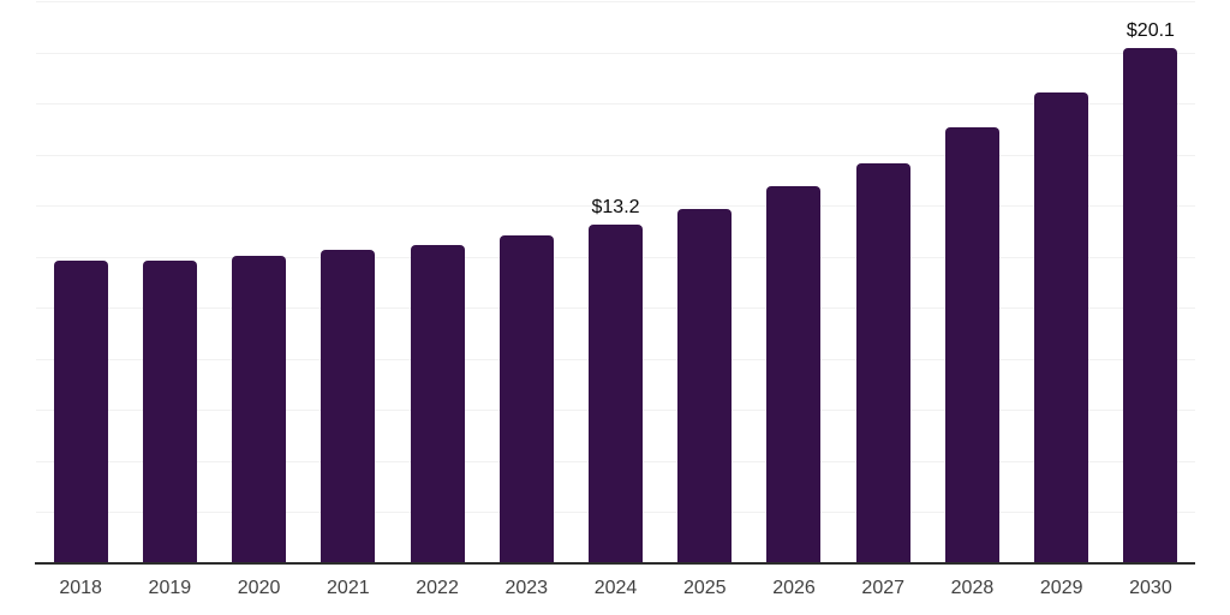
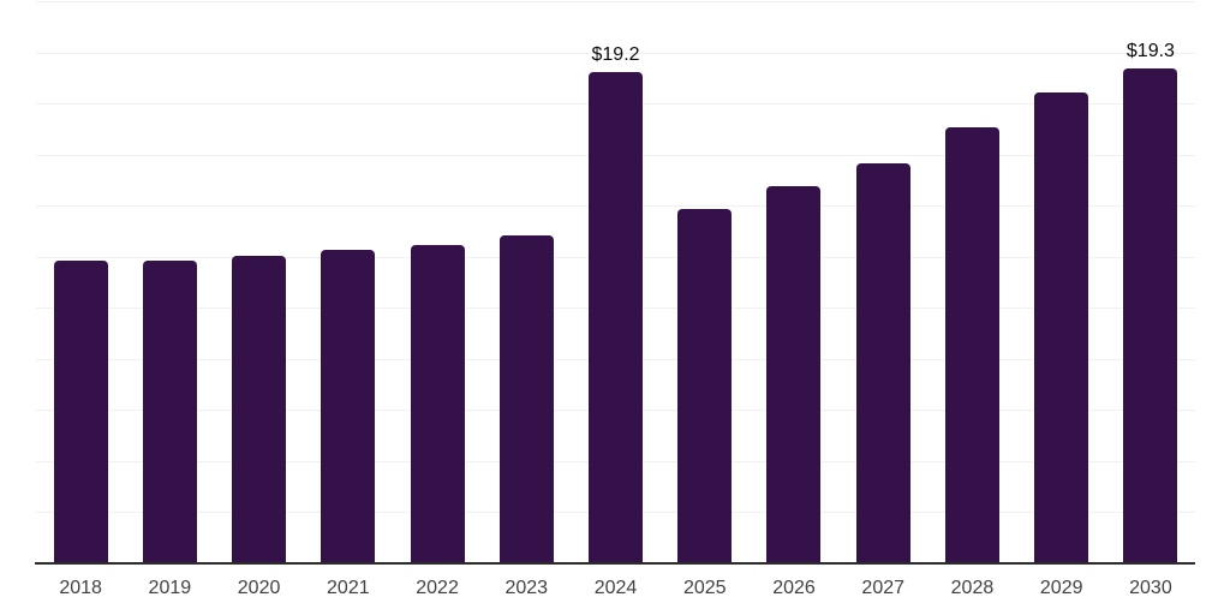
2024: $13.2 -> $19.2
2030: $20.1 -> $19.3
